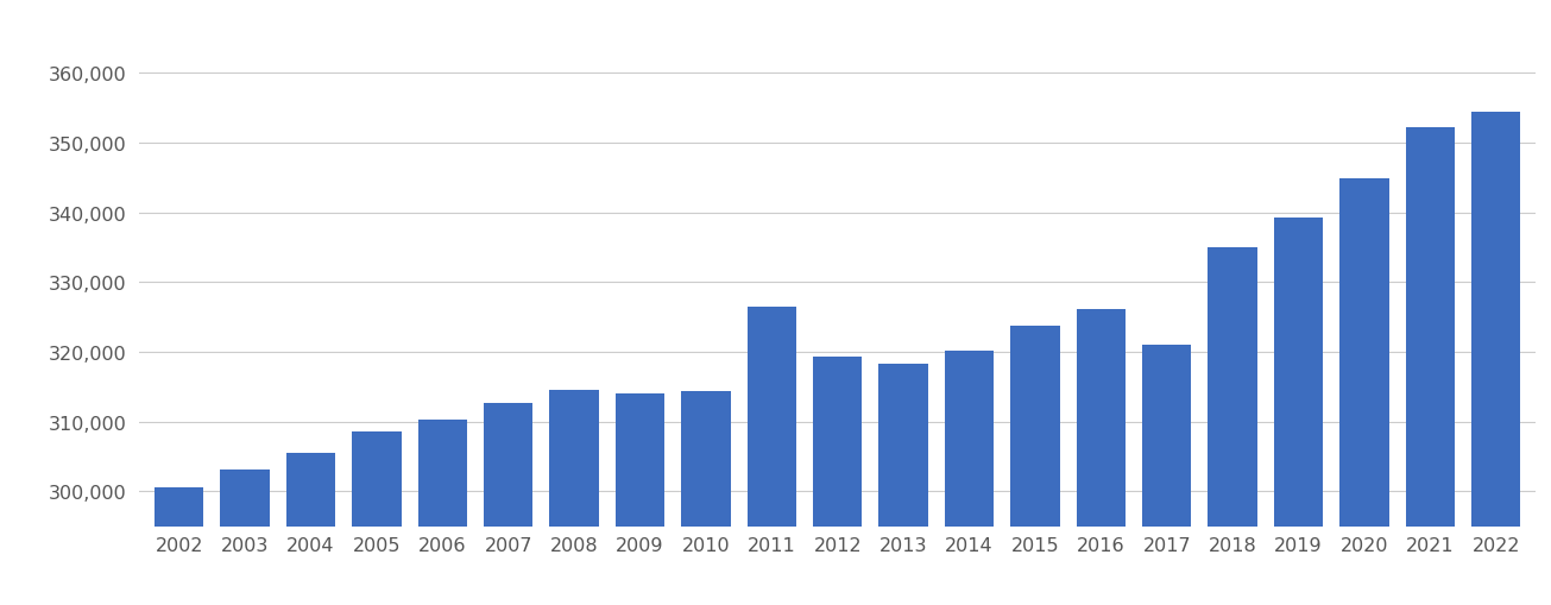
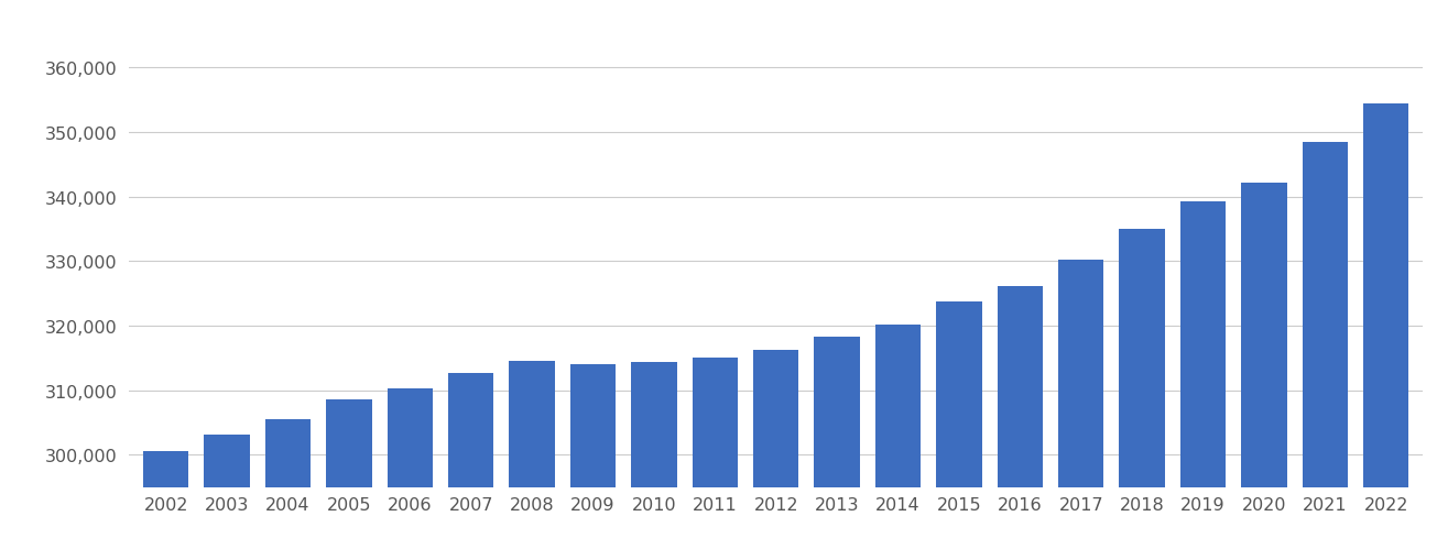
2011: 326,400 -> 315,100
2012: 319,400 -> 316,200
2017: 321,000 -> 330,200
2020: 344,800 -> 342,100
2021: 352,200 -> 348,500
